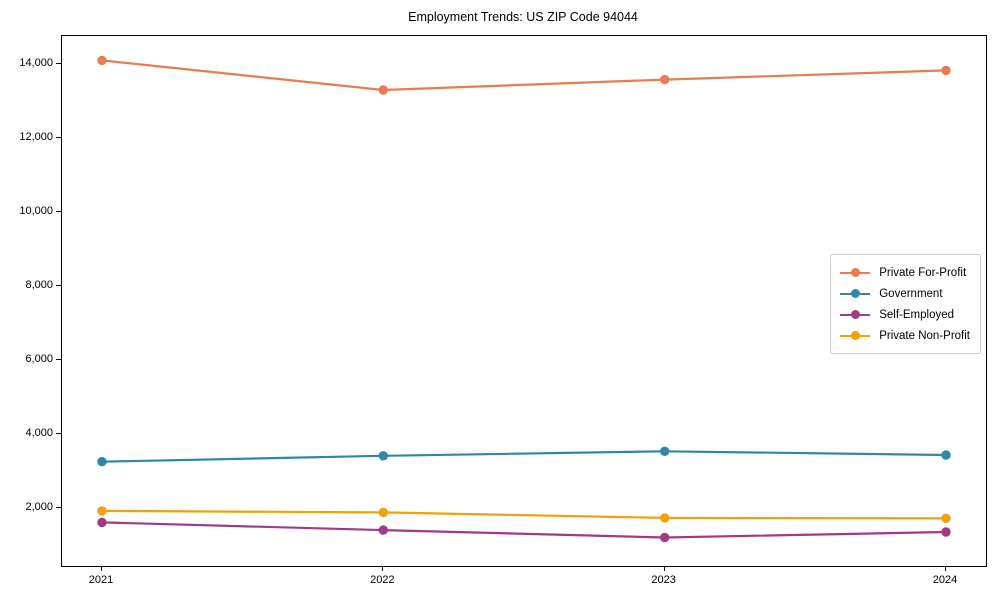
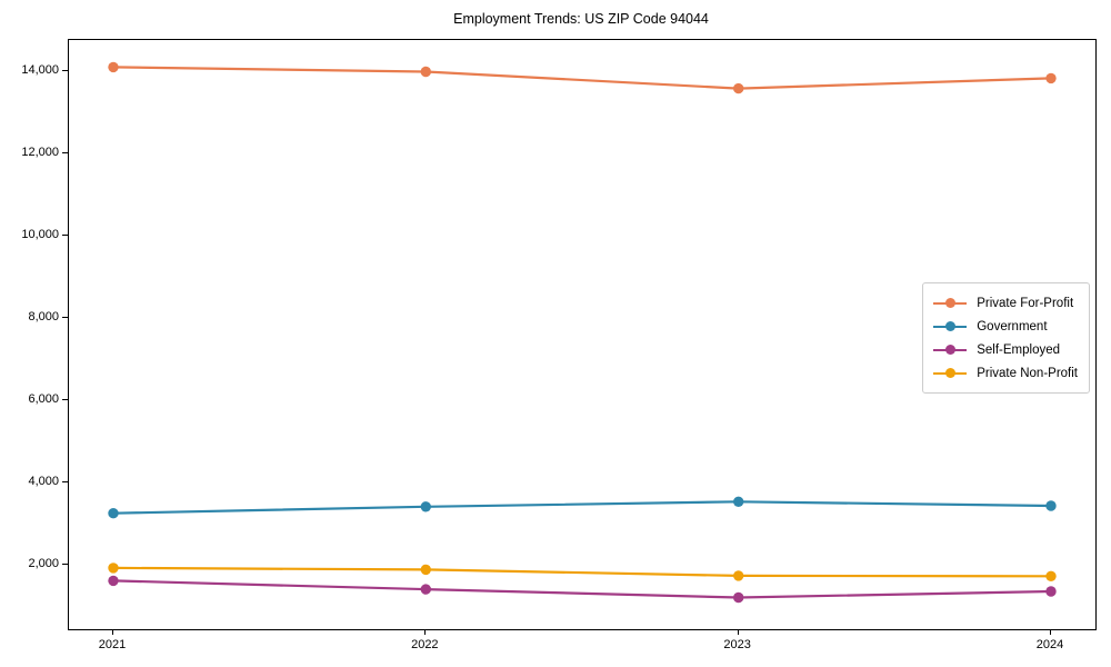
Private For-Profit/2022: 13300 -> 14000
